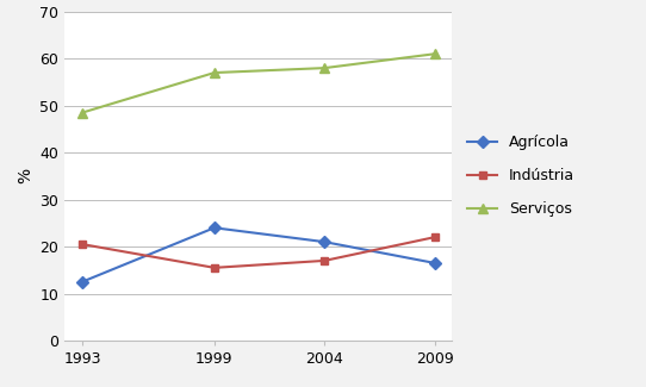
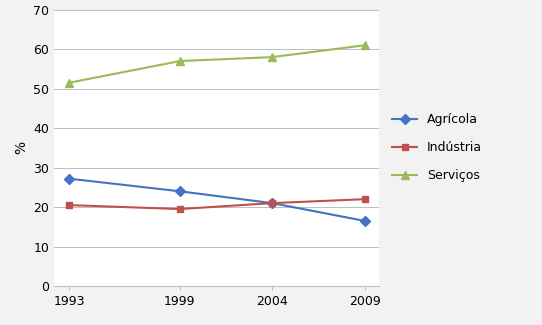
Agrícola/1993: 12.5 -> 27.2
Serviços/1993: 48.5 -> 51.5
Indústria/1999: 15.5 -> 19.5
Indústria/2004: 17.0 -> 21.0
